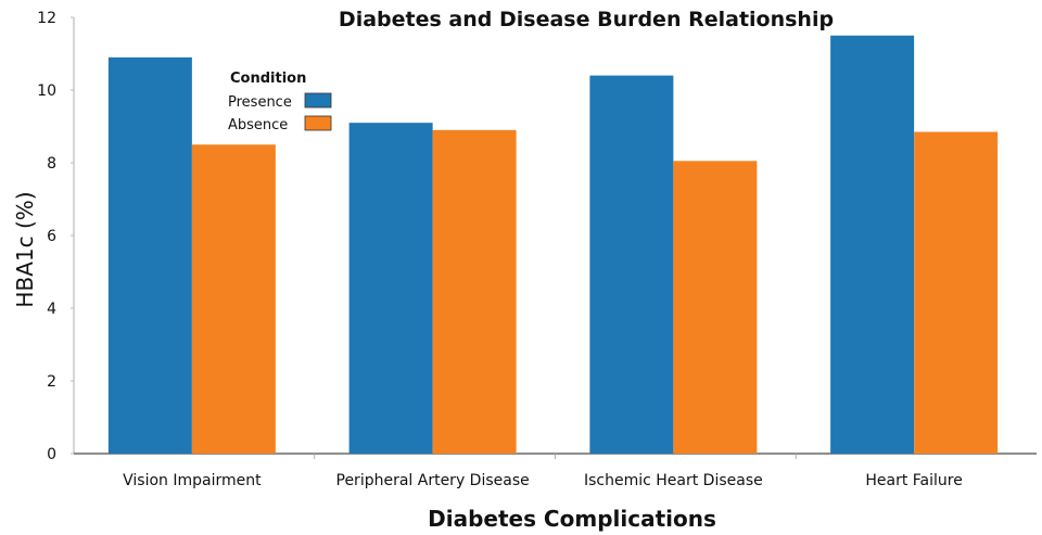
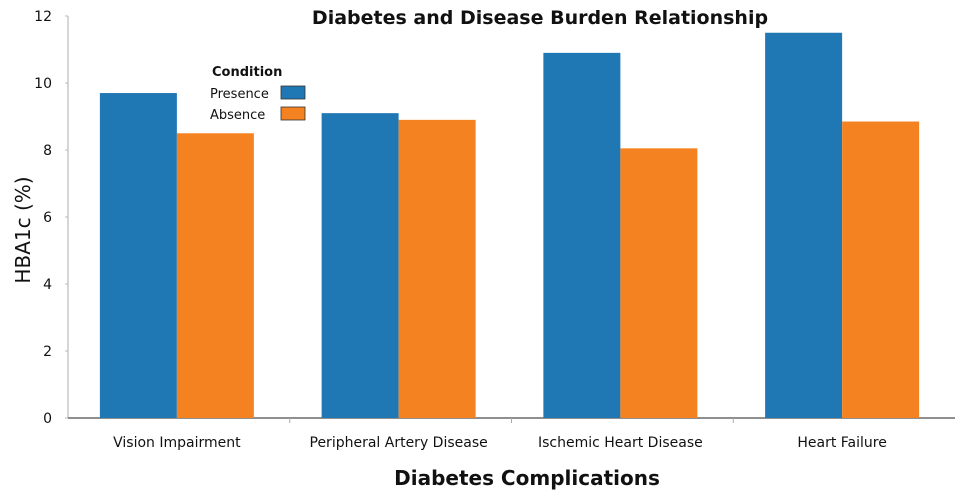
Presence/Vision Impairment: 10.9 -> 9.7
Presence/Ischemic Heart Disease: 10.4 -> 10.9
